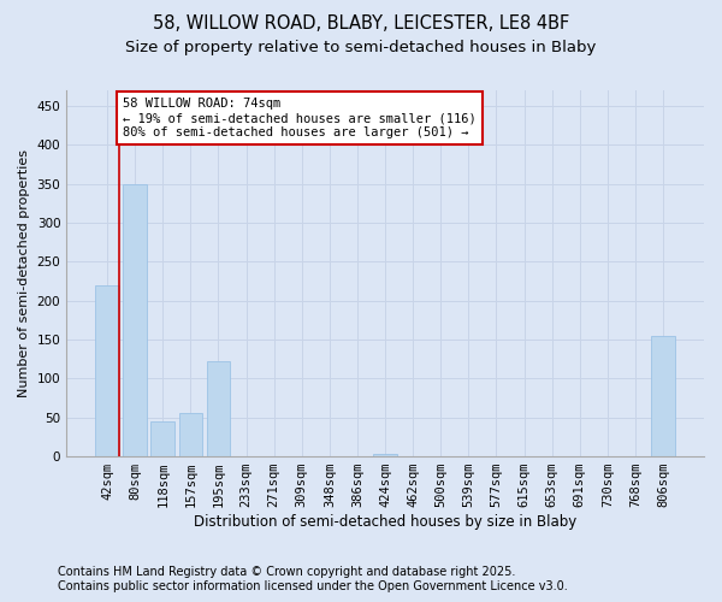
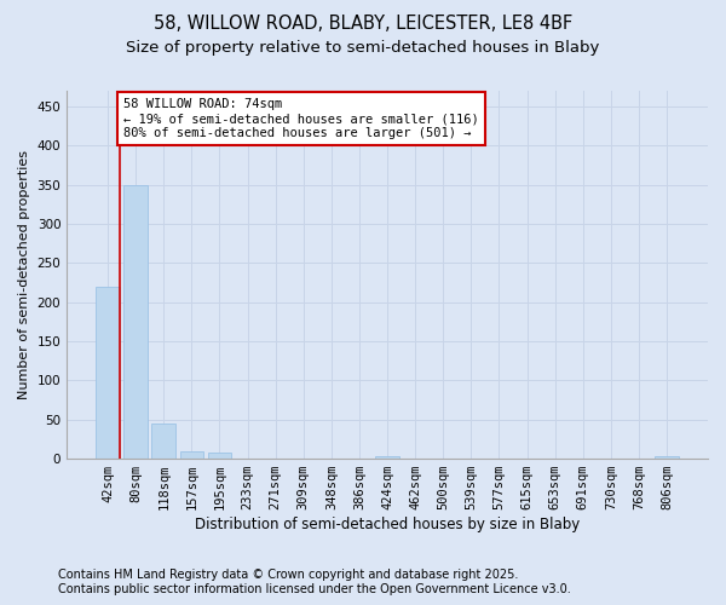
157sqm: 56 -> 10
195sqm: 122 -> 8
806sqm: 154 -> 3
